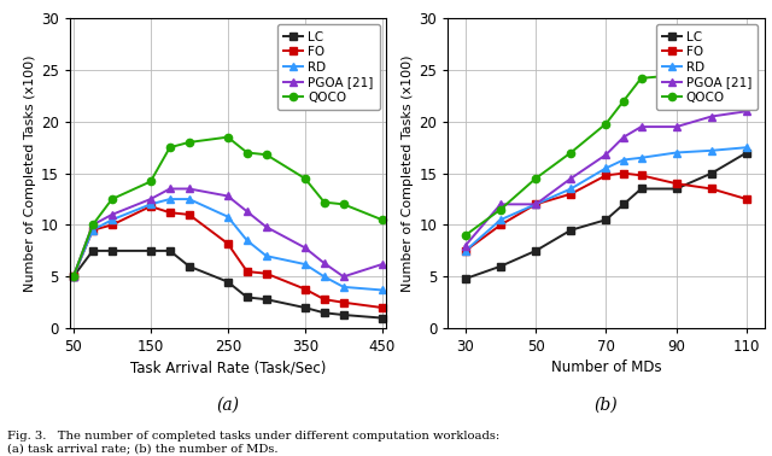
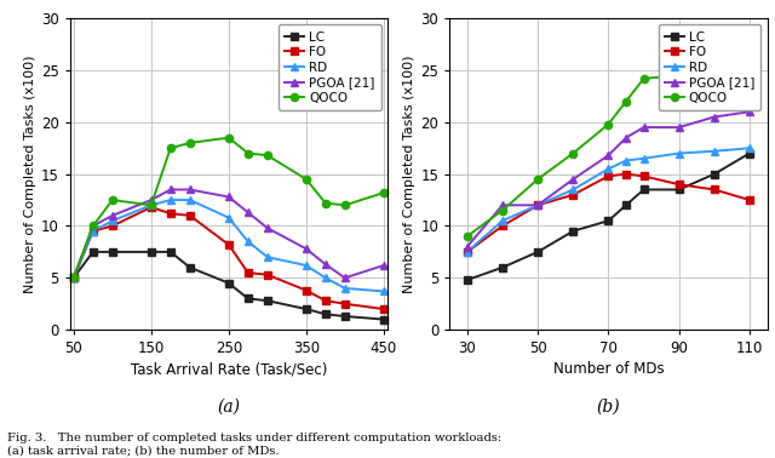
QOCO/150: 14.2 -> 12.0
QOCO/450: 10.5 -> 13.2
